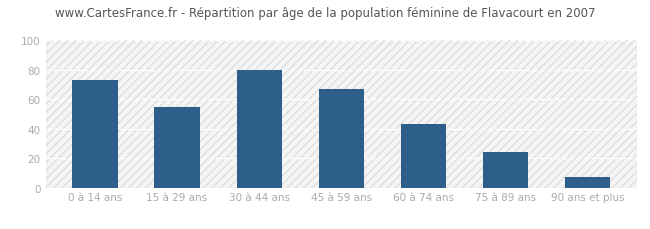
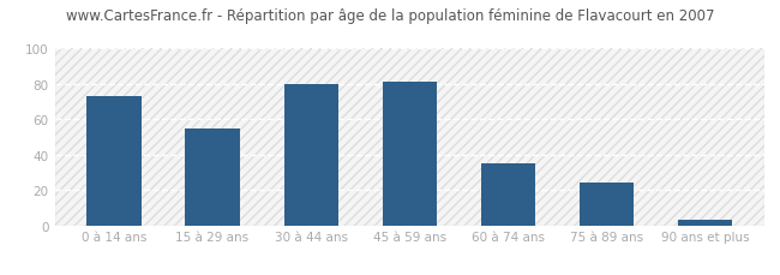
45 à 59 ans: 67 -> 81
60 à 74 ans: 43 -> 35
90 ans et plus: 7 -> 3
